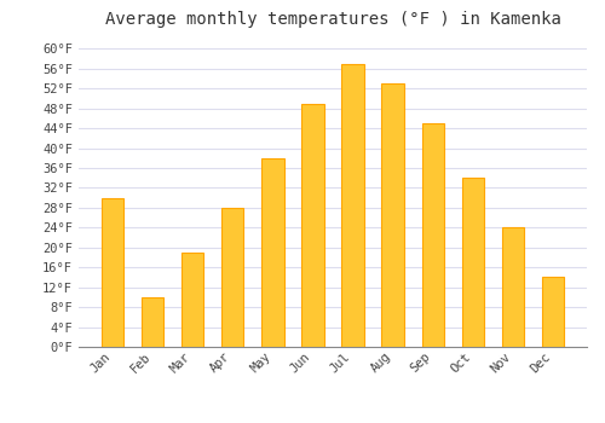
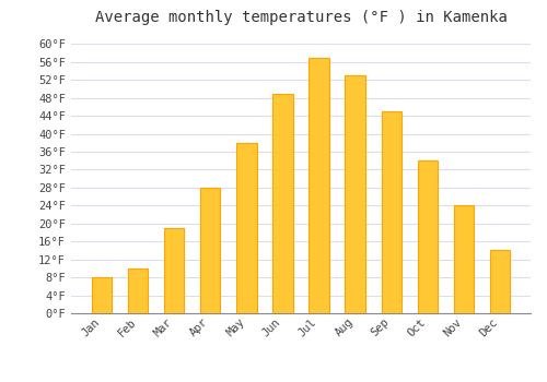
Jan: 30°F -> 8°F
